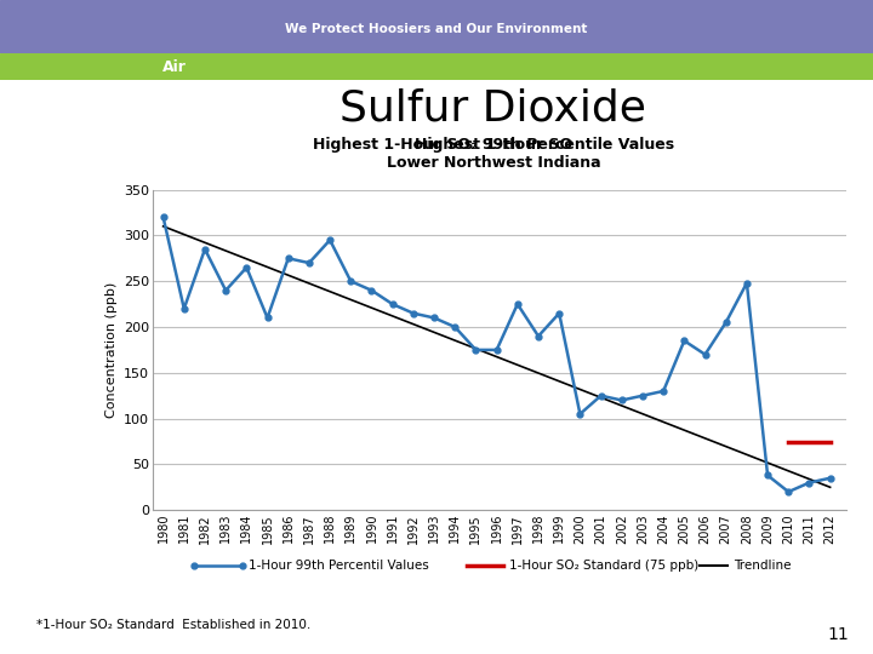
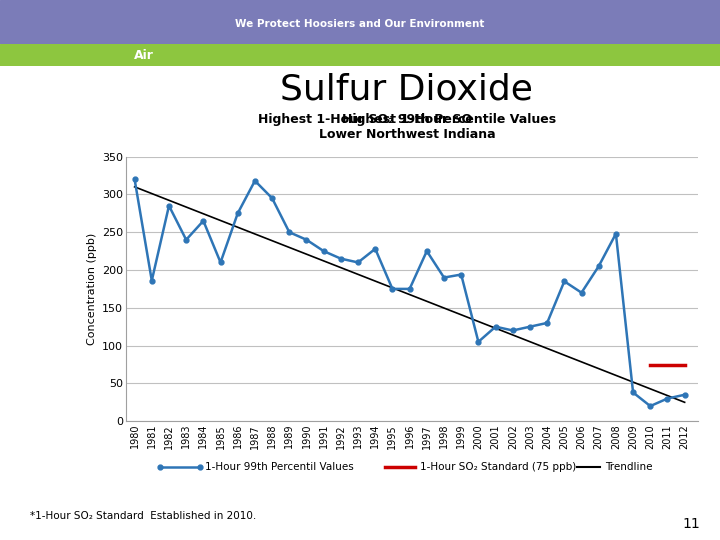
1981: 220 -> 186
1987: 270 -> 318
1994: 200 -> 228
1999: 215 -> 194
